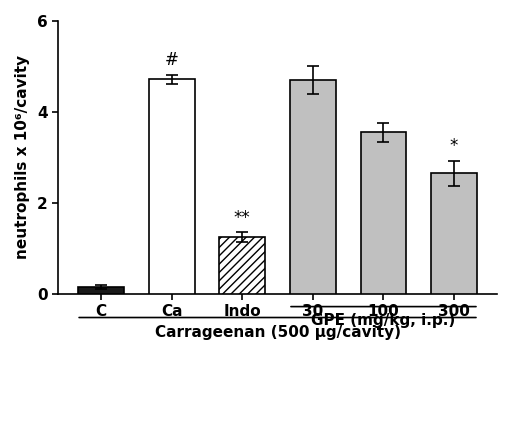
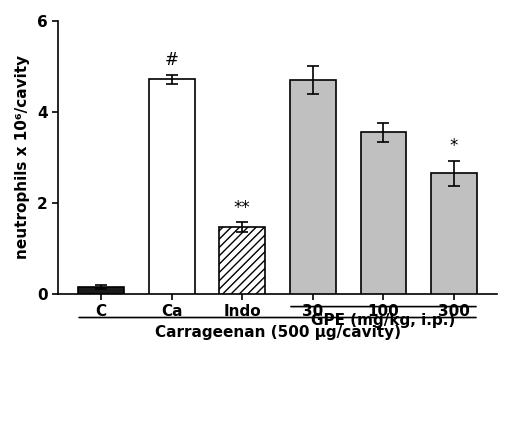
Indo: 1.25 -> 1.47
